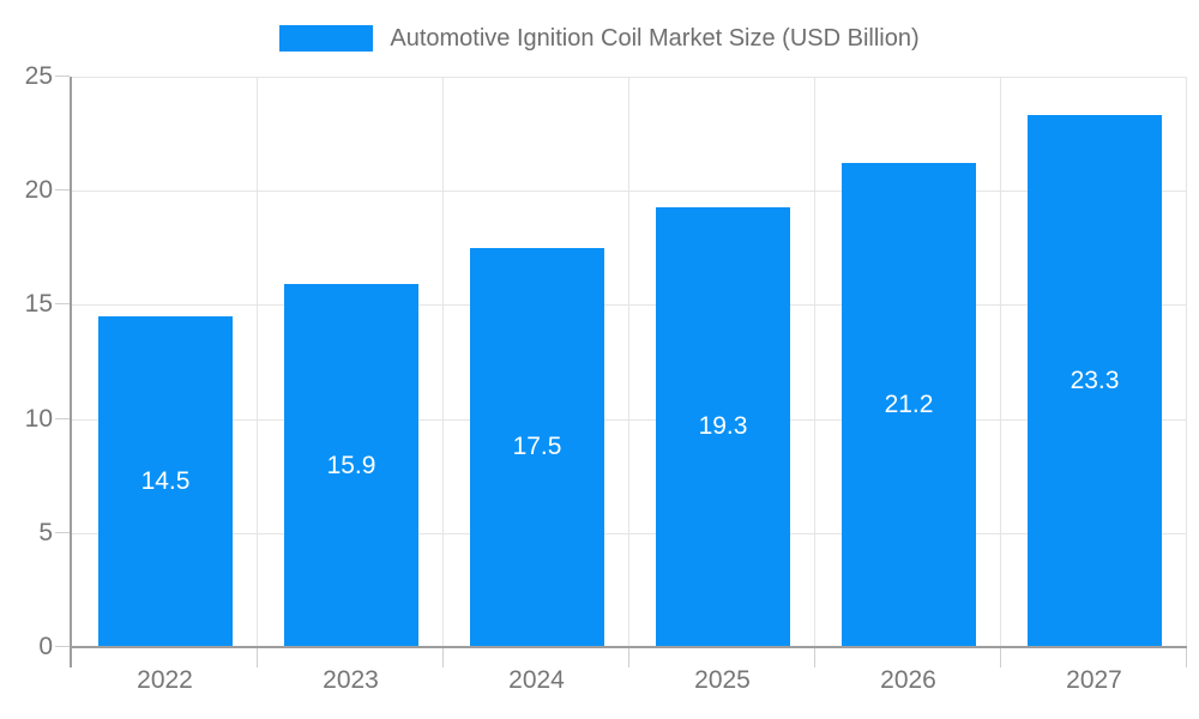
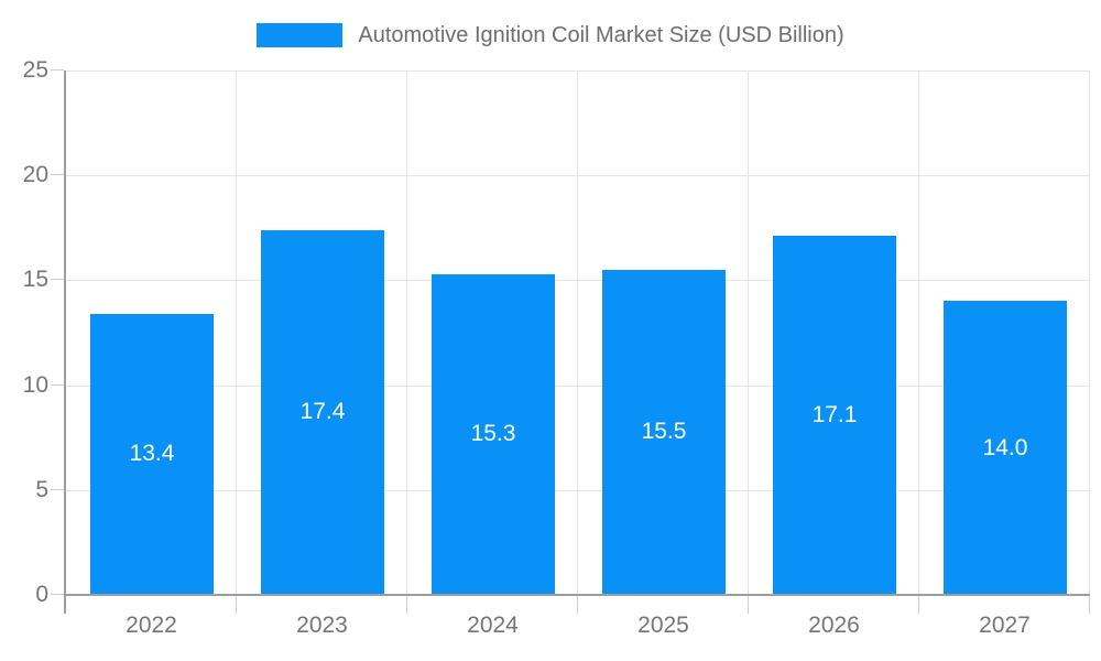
2022: 14.5 -> 13.4
2023: 15.9 -> 17.4
2024: 17.5 -> 15.3
2025: 19.3 -> 15.5
2026: 21.2 -> 17.1
2027: 23.3 -> 14.0
